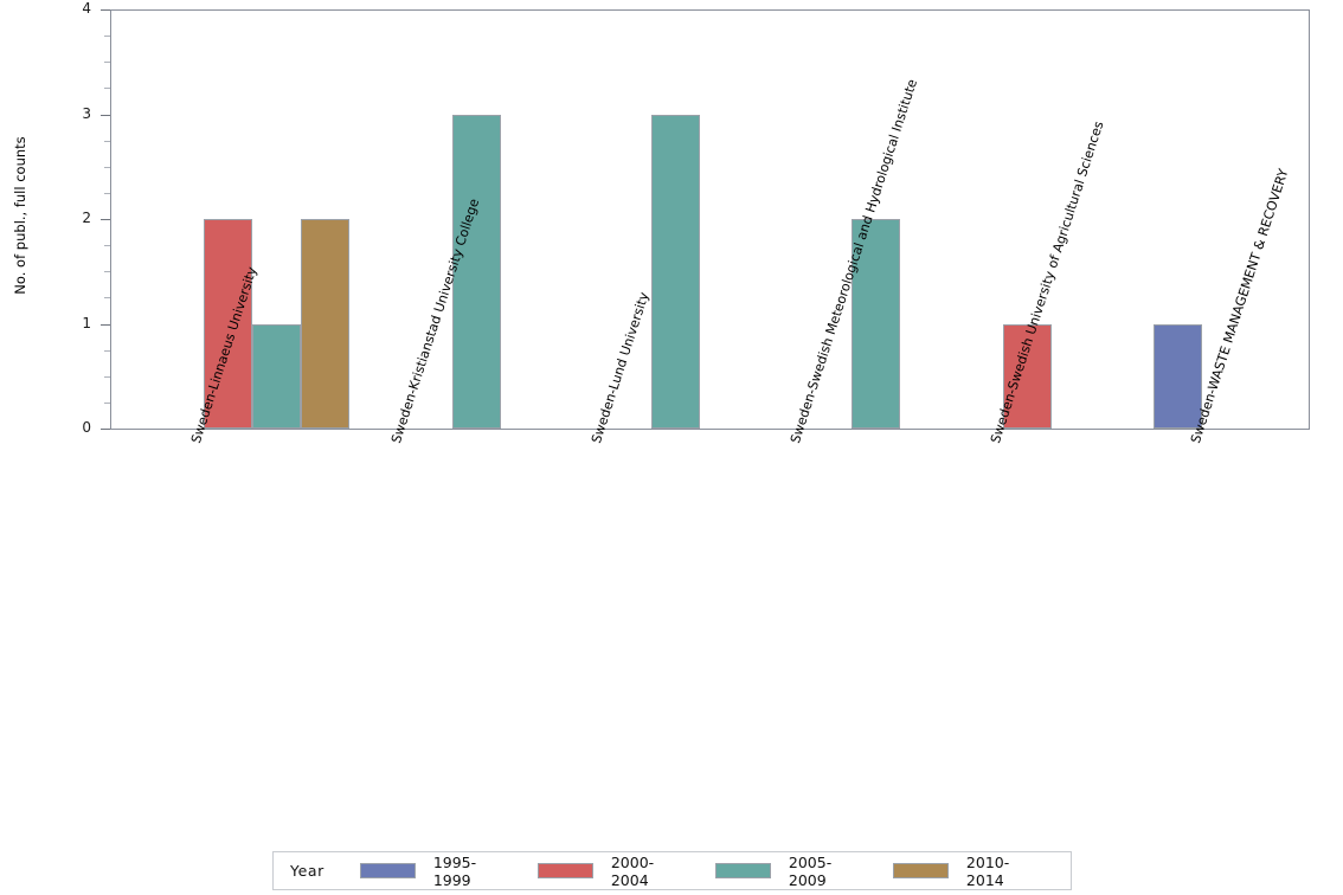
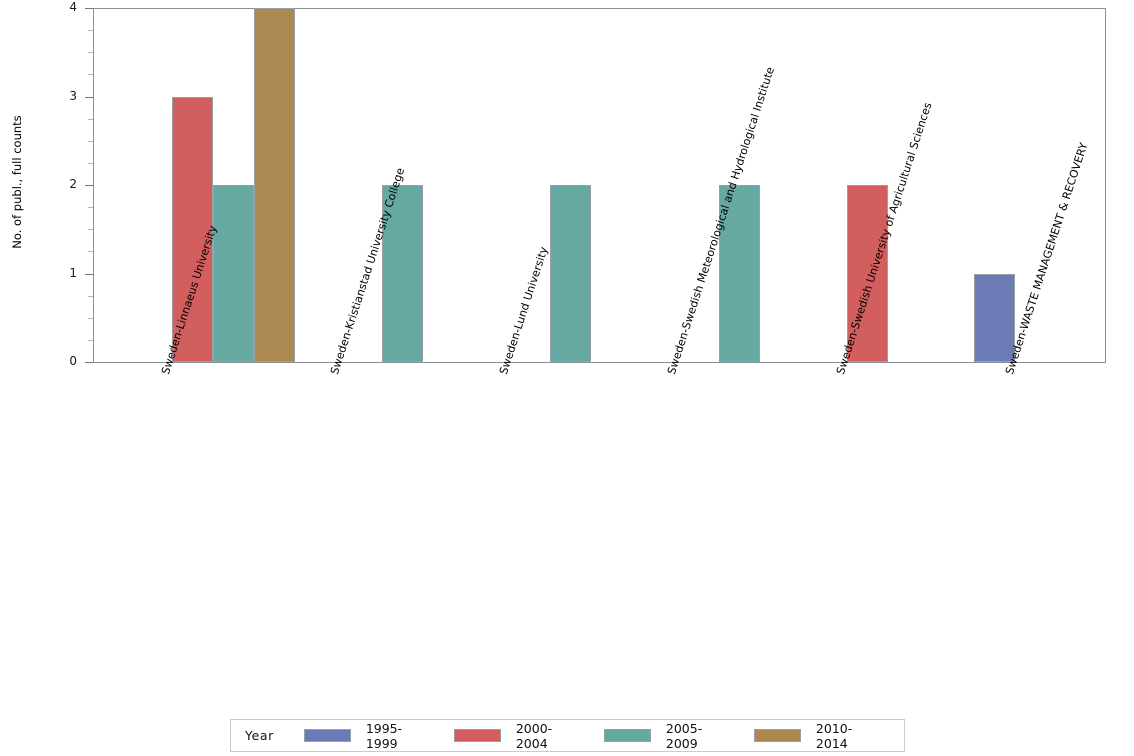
2000-2004/Sweden-Linnaeus University: 2 -> 3
2005-2009/Sweden-Linnaeus University: 1 -> 2
2010-2014/Sweden-Linnaeus University: 2 -> 4
2005-2009/Sweden-Kristianstad University College: 3 -> 2
2005-2009/Sweden-Lund University: 3 -> 2
2000-2004/Sweden-Swedish University of Agricultural Sciences: 1 -> 2
